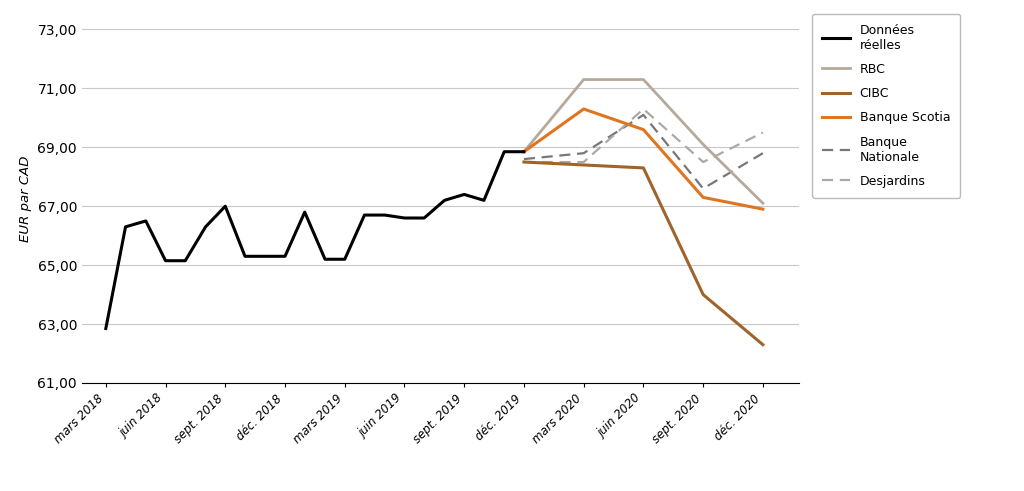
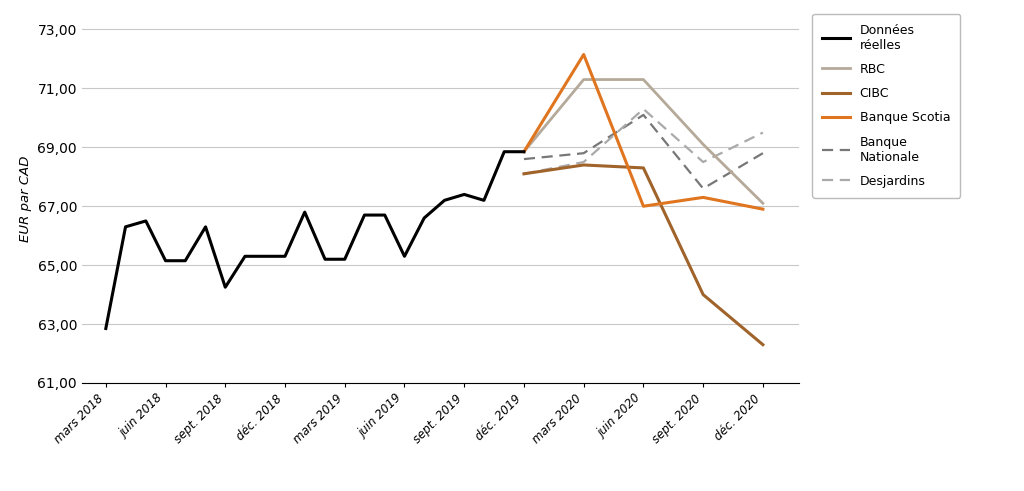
Données réelles/sept. 2018: 67,00 -> 64,25
Données réelles/juin 2019: 66,60 -> 65,30
CIBC/déc. 2019: 68,5 -> 68,1
Desjardins/déc. 2019: 68,5 -> 68,1
Banque Scotia/mars 2020: 70,30 -> 72,15
Banque Scotia/juin 2020: 69,60 -> 67,00
